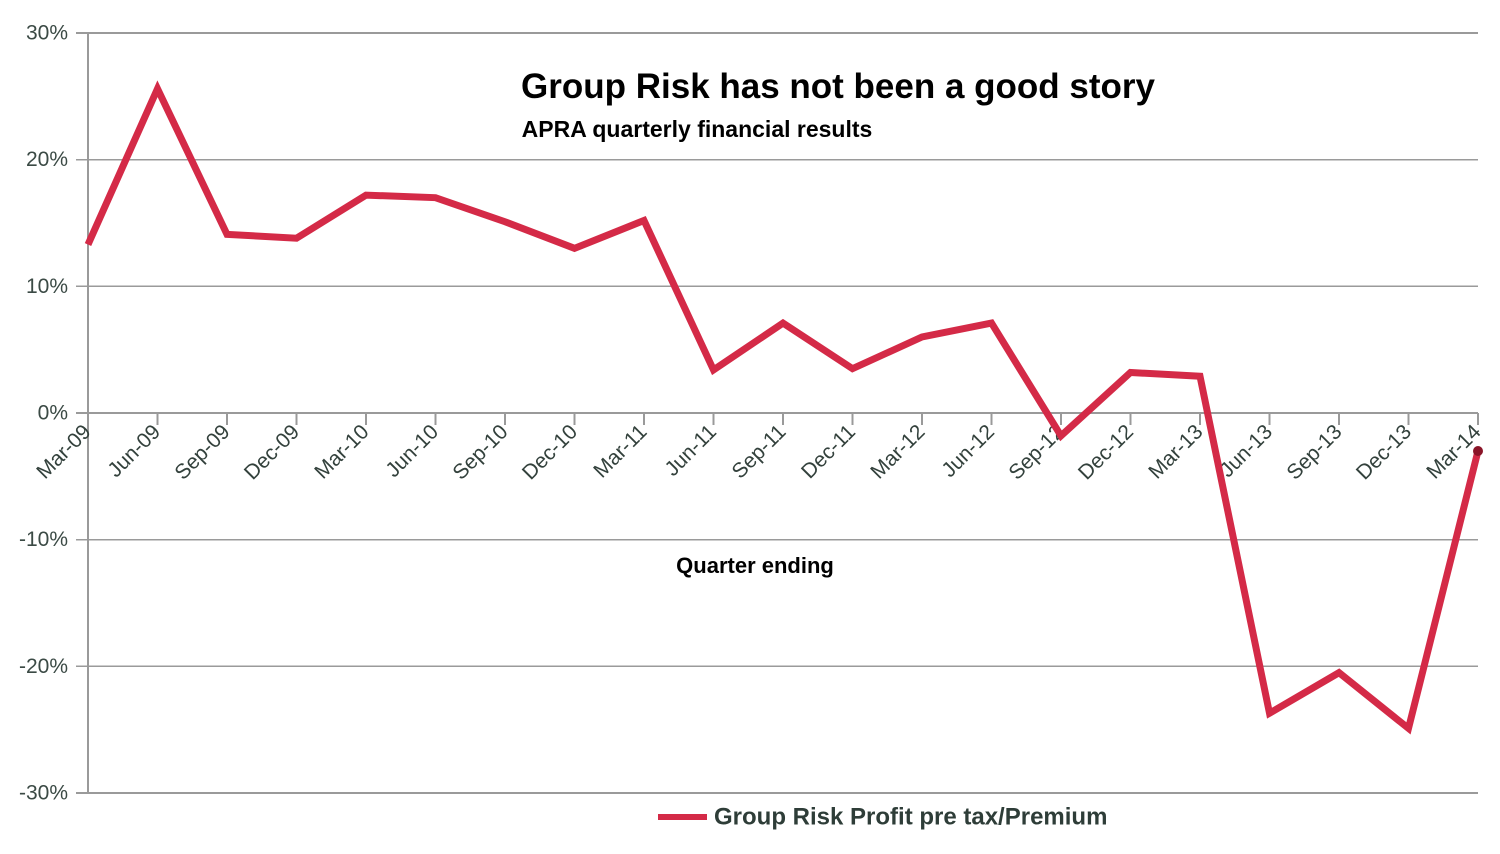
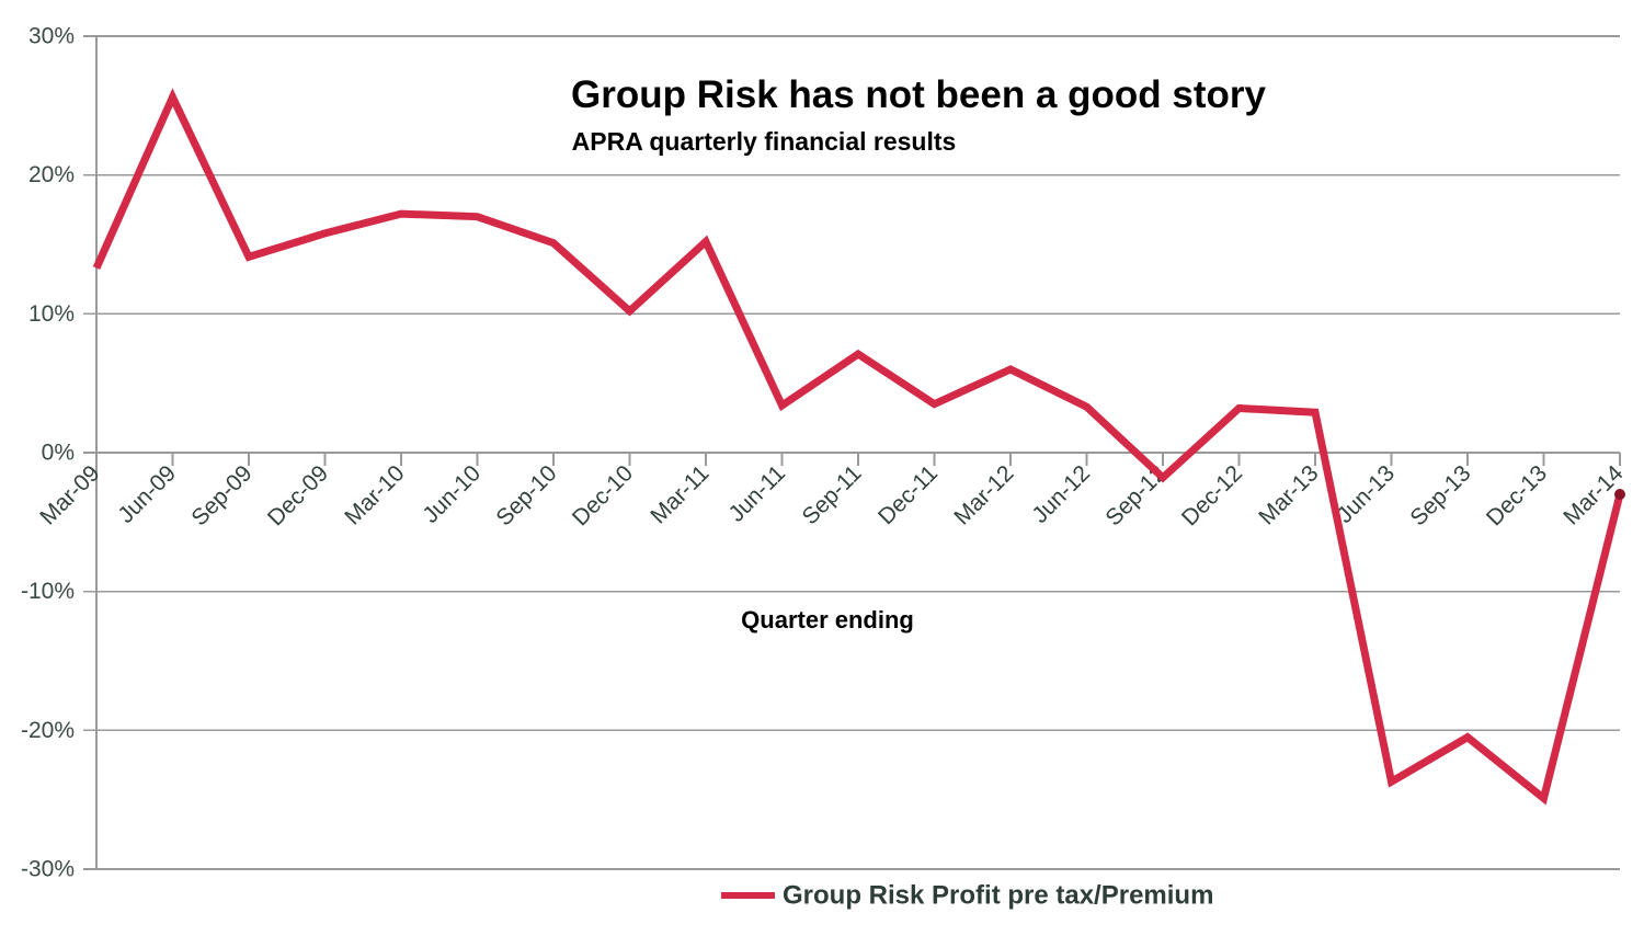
Dec-09: 13.8% -> 15.8%
Dec-10: 13.0% -> 10.2%
Jun-12: 7.1% -> 3.3%
